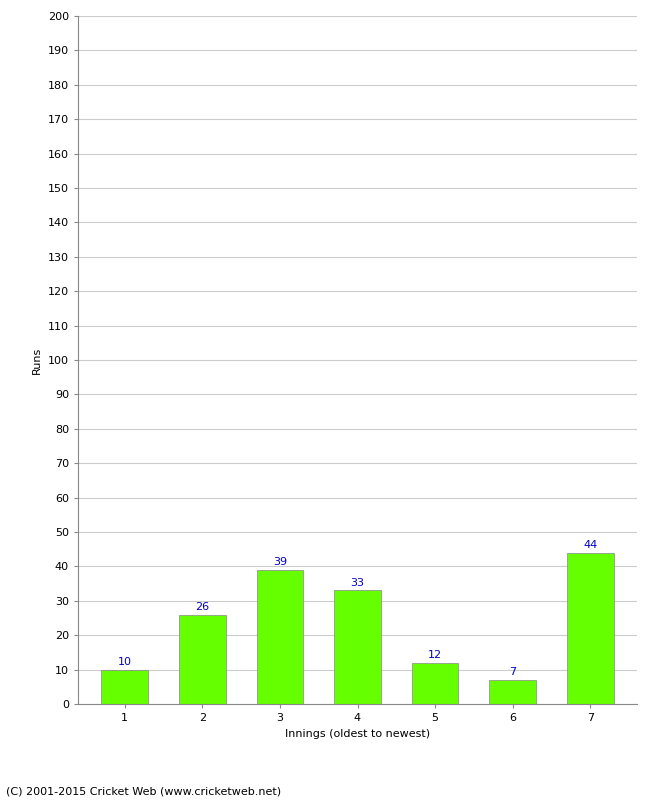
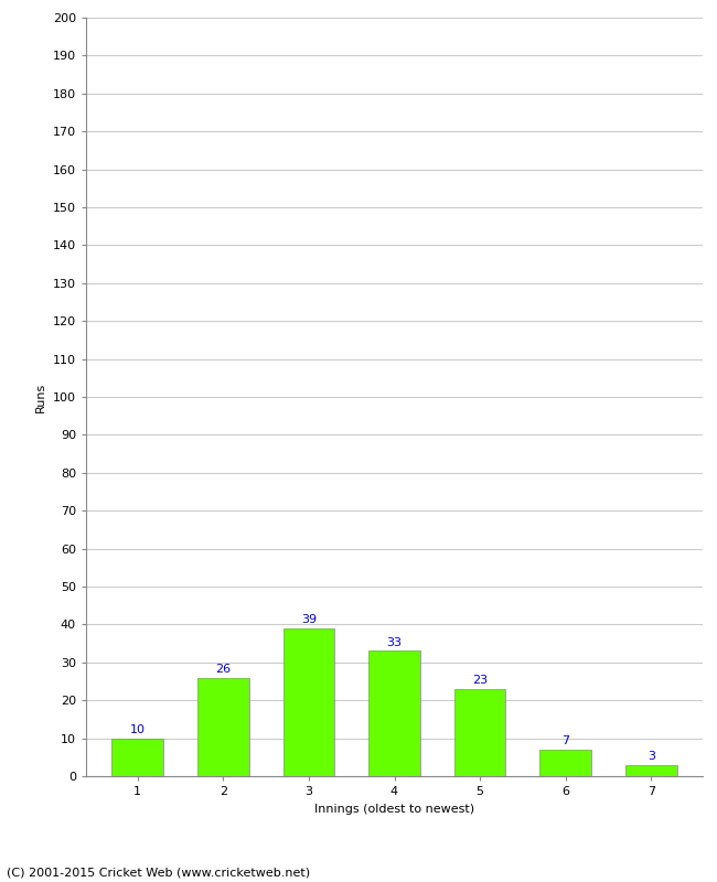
5: 12 -> 23
7: 44 -> 3
